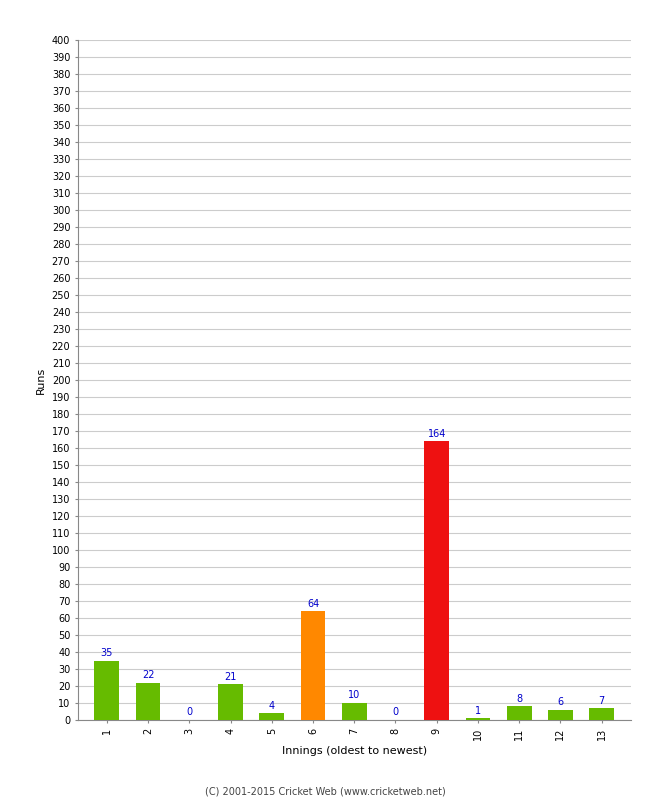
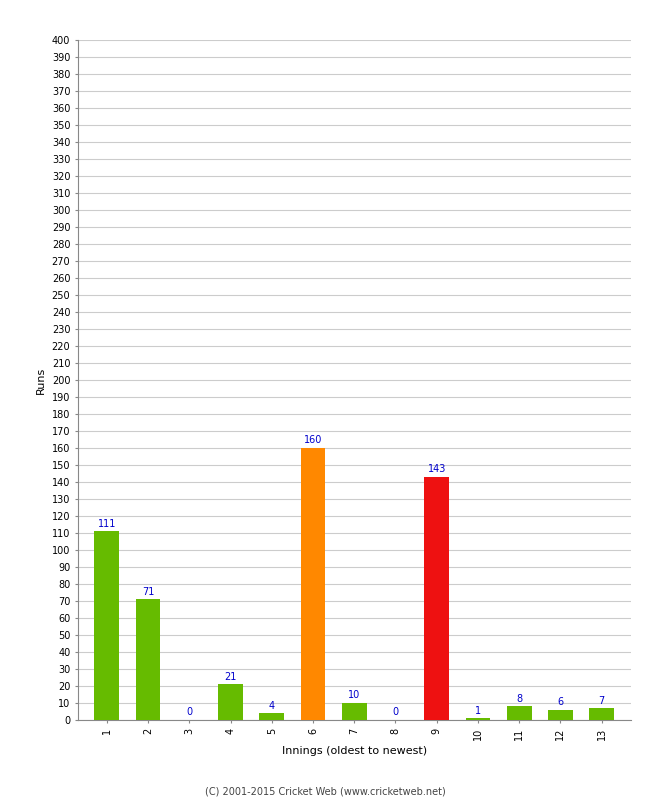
1: 35 -> 111
2: 22 -> 71
6: 64 -> 160
9: 164 -> 143
